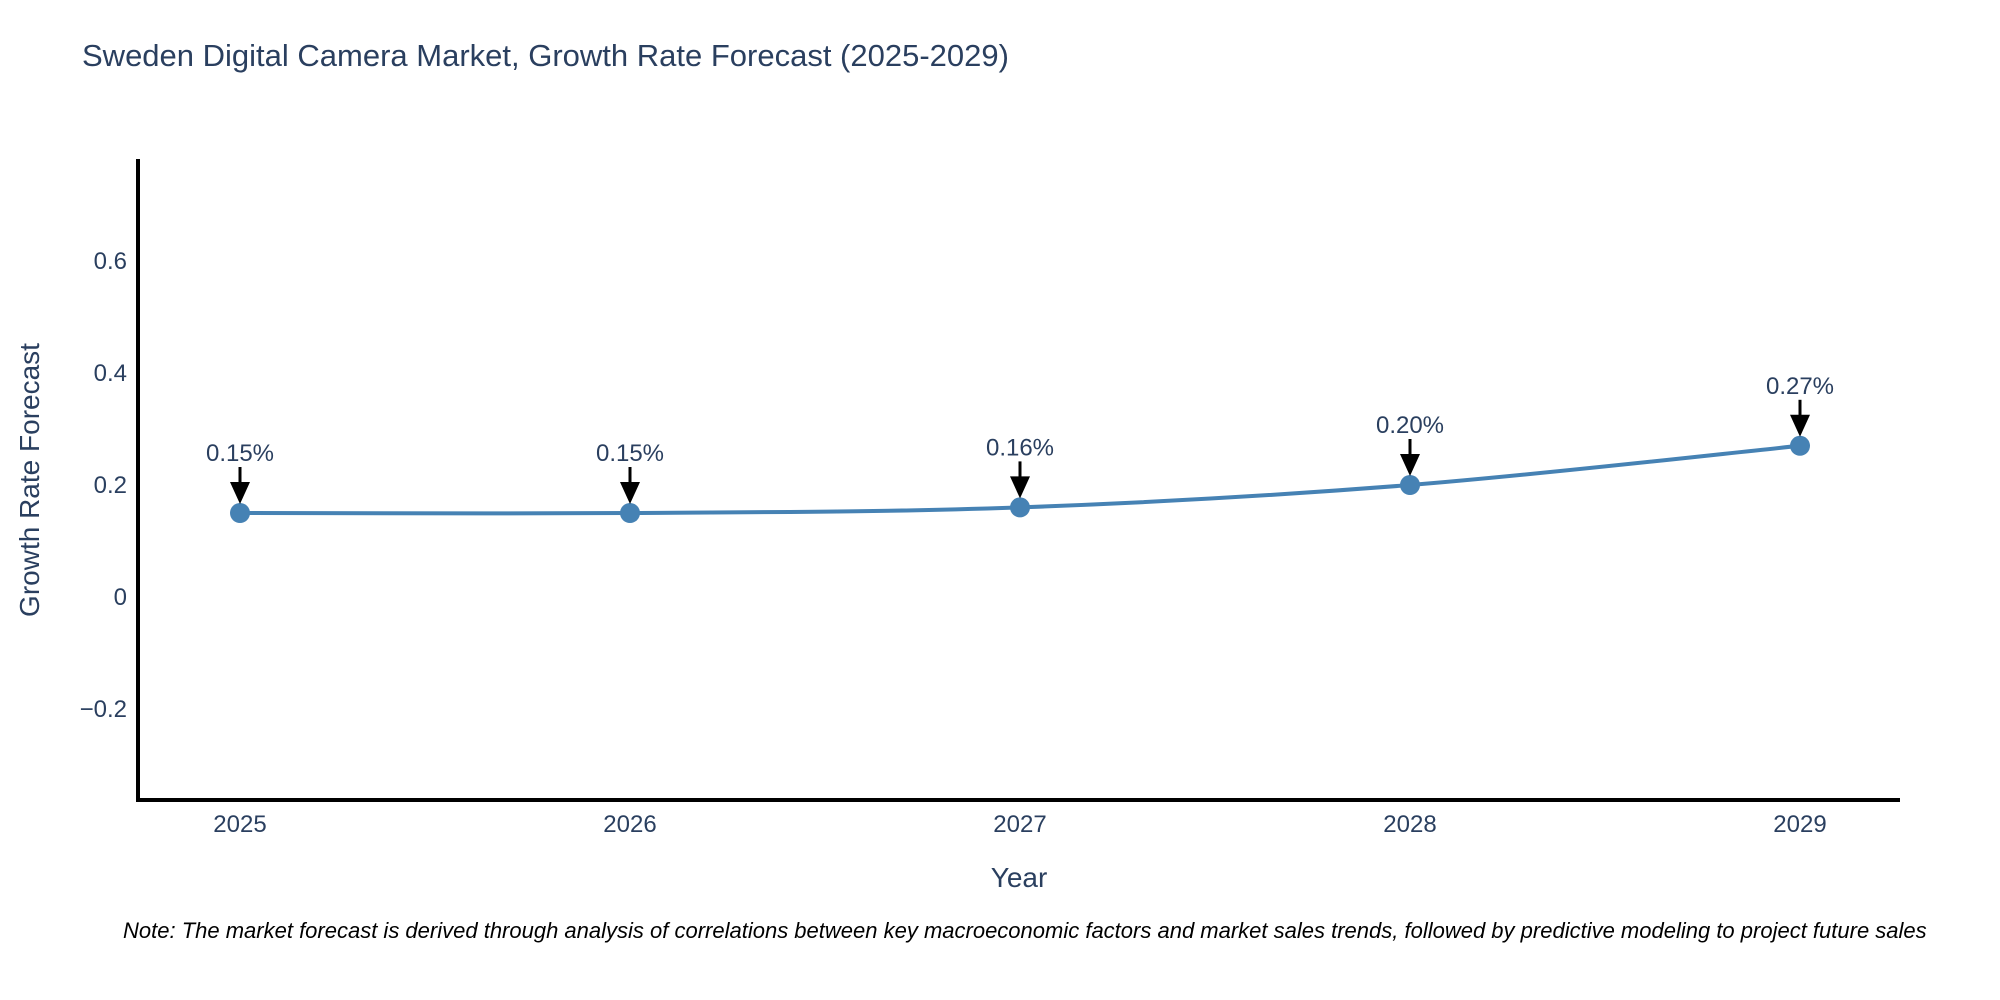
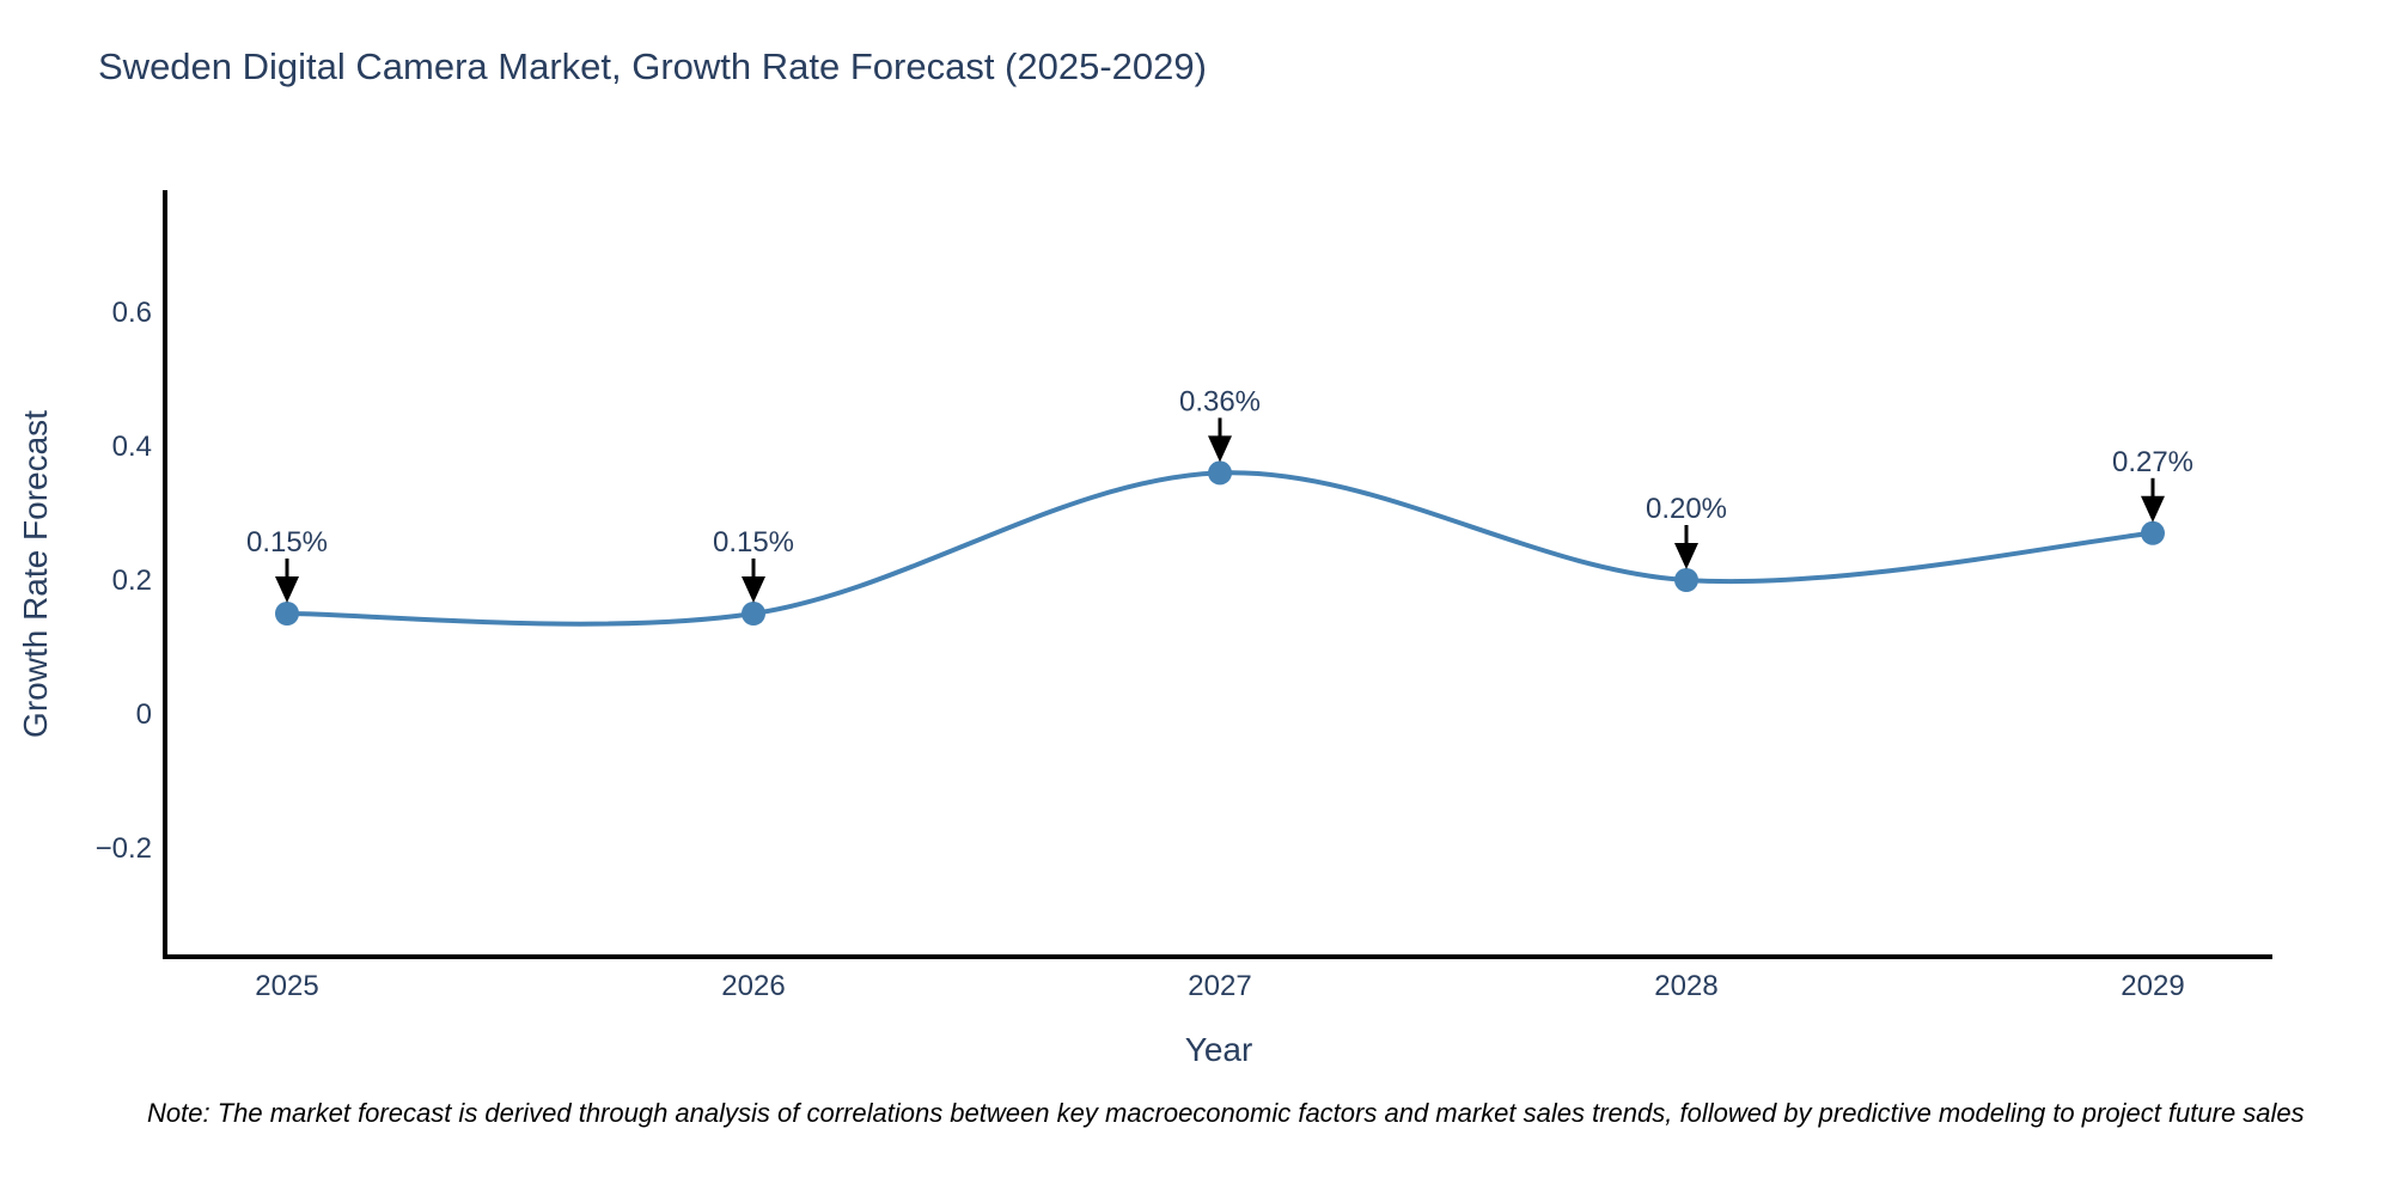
2027: 0.16% -> 0.36%
